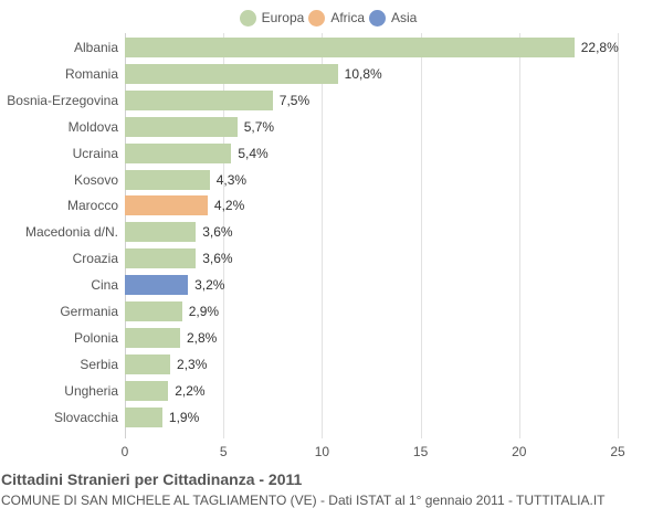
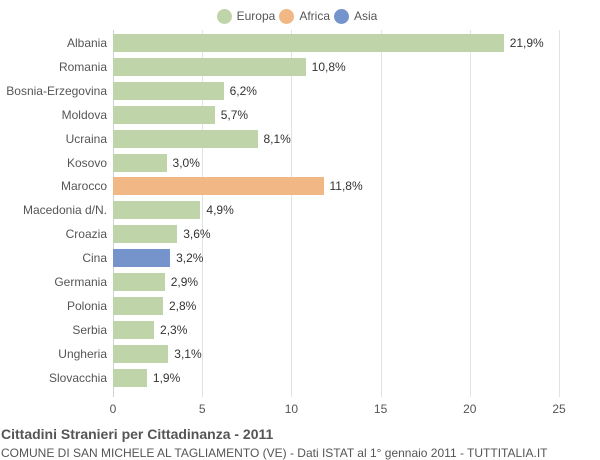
Albania: 22,8% -> 21,9%
Bosnia-Erzegovina: 7,5% -> 6,2%
Ucraina: 5,4% -> 8,1%
Kosovo: 4,3% -> 3,0%
Marocco: 4,2% -> 11,8%
Macedonia d/N.: 3,6% -> 4,9%
Ungheria: 2,2% -> 3,1%
